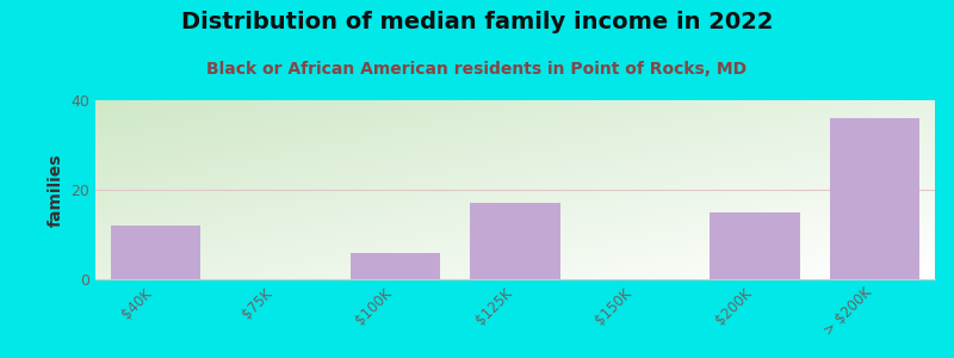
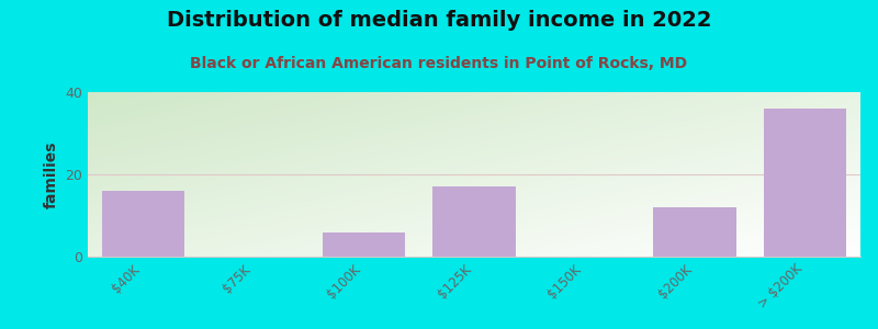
$40K: 12 -> 16
$200K: 15 -> 12
